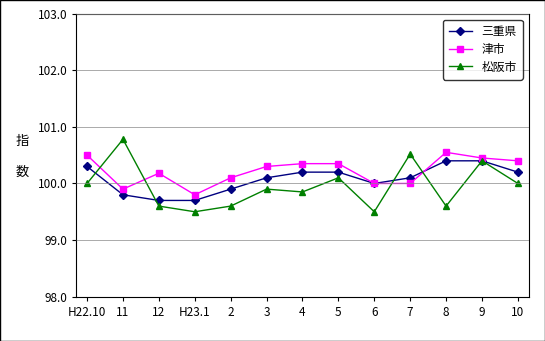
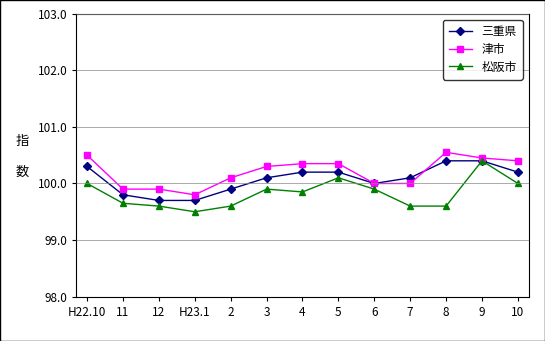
松阪市/11: 100.78 -> 99.65
津市/12: 100.18 -> 99.90
松阪市/6: 99.50 -> 99.90
松阪市/7: 100.52 -> 99.60
